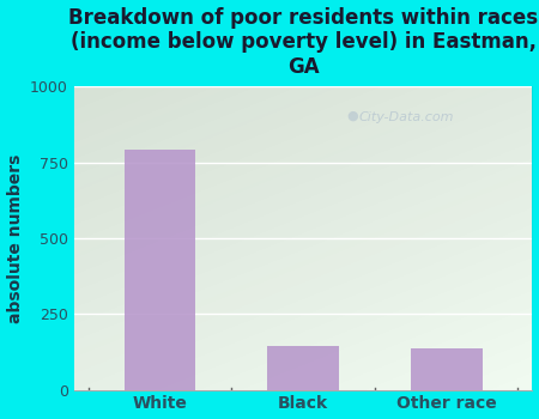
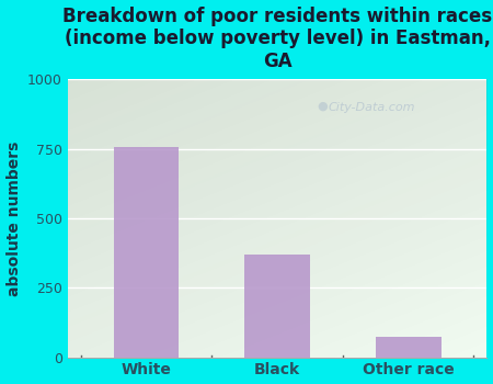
White: 790 -> 755
Black: 145 -> 370
Other race: 135 -> 75
